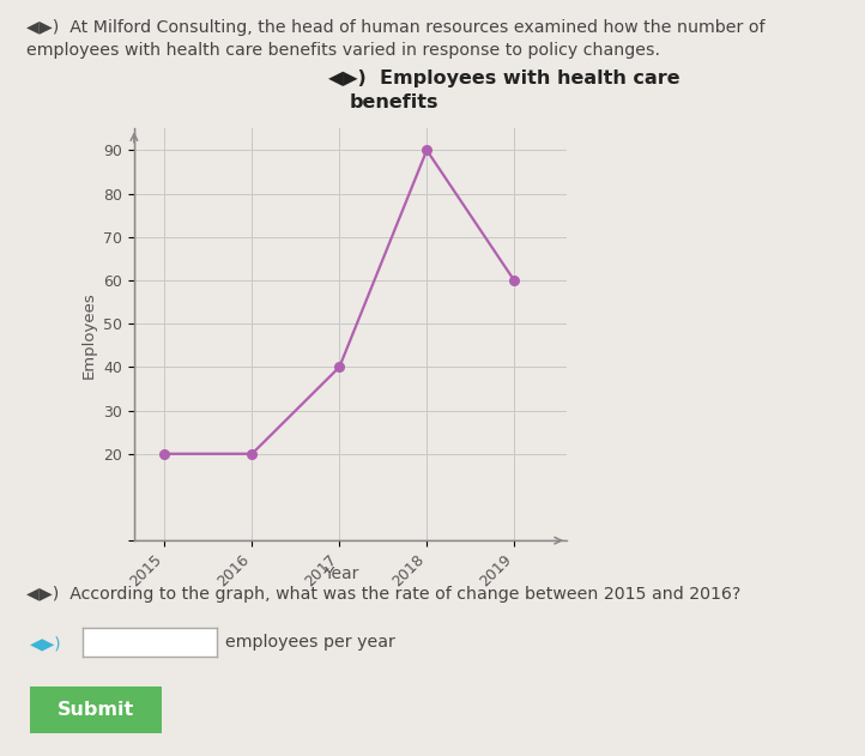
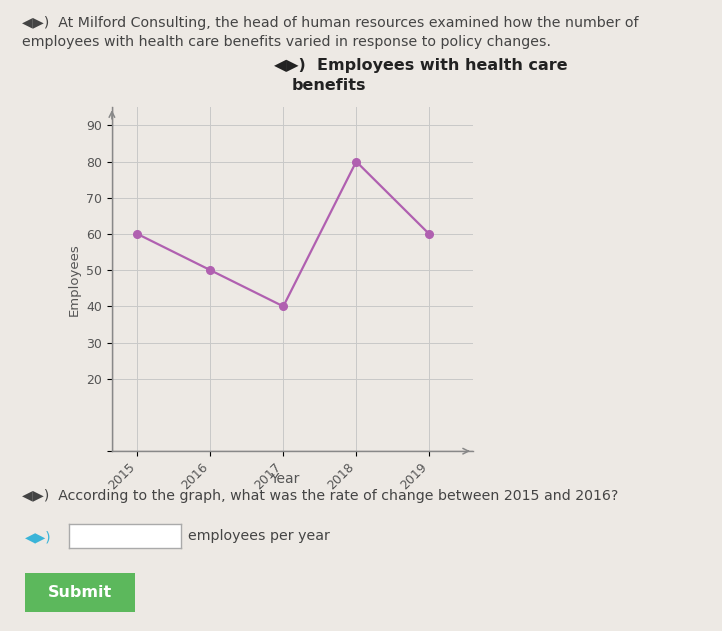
2015: 20 -> 60
2016: 20 -> 50
2018: 90 -> 80
